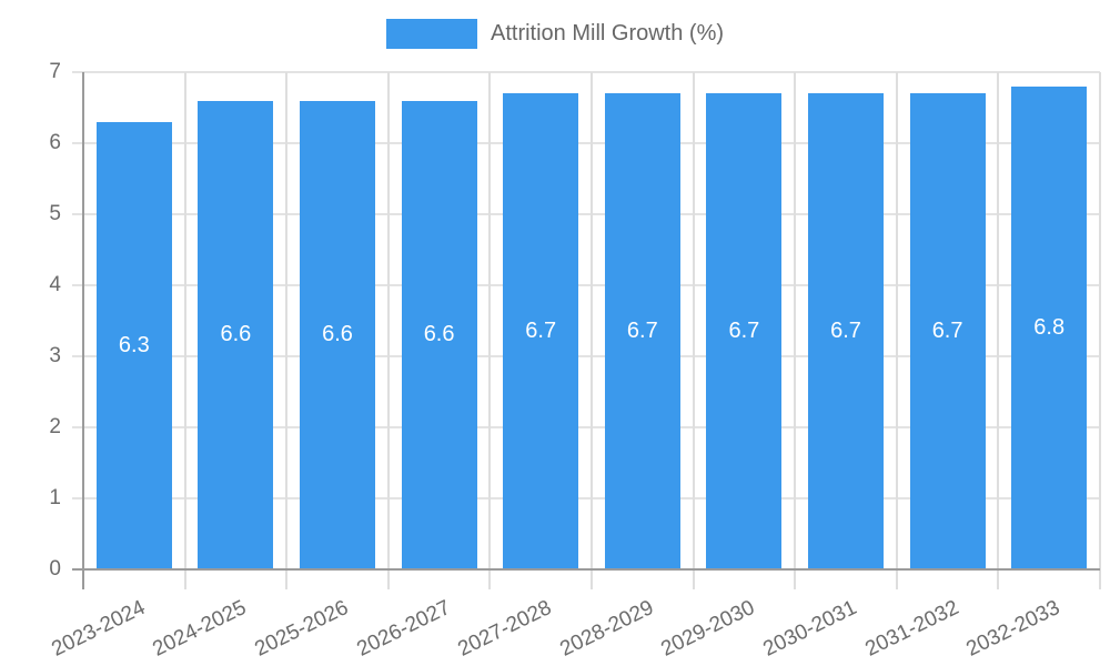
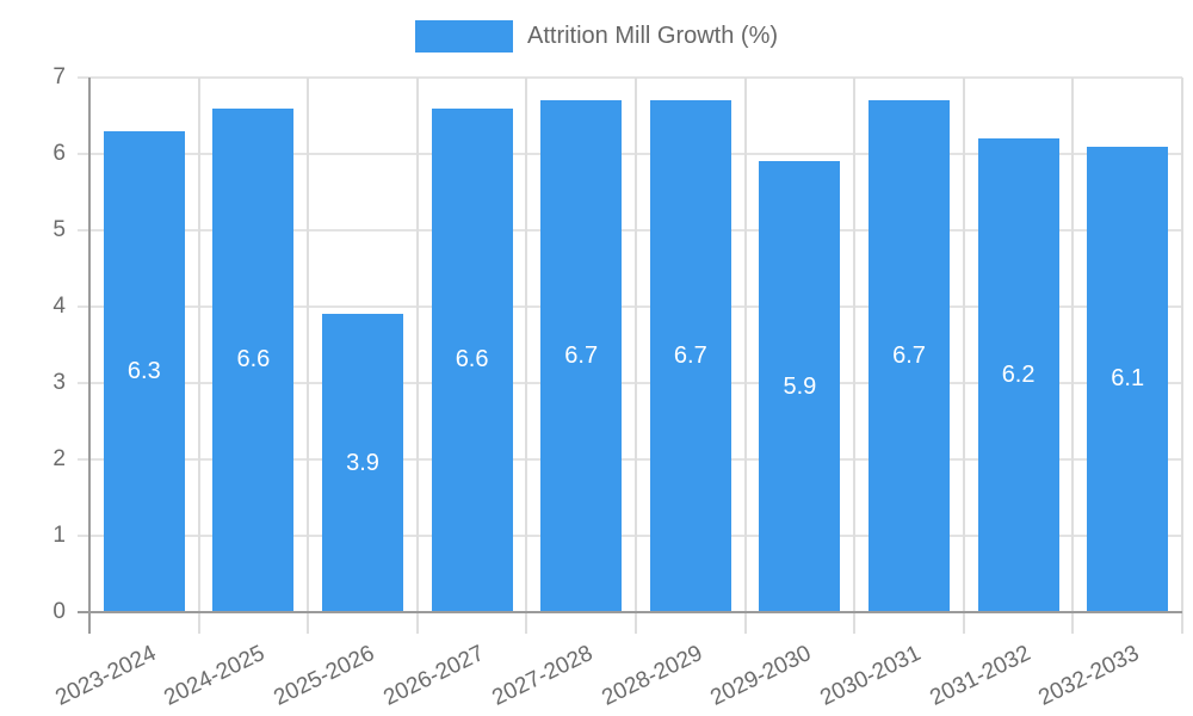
2025-2026: 6.6 -> 3.9
2029-2030: 6.7 -> 5.9
2031-2032: 6.7 -> 6.2
2032-2033: 6.8 -> 6.1
